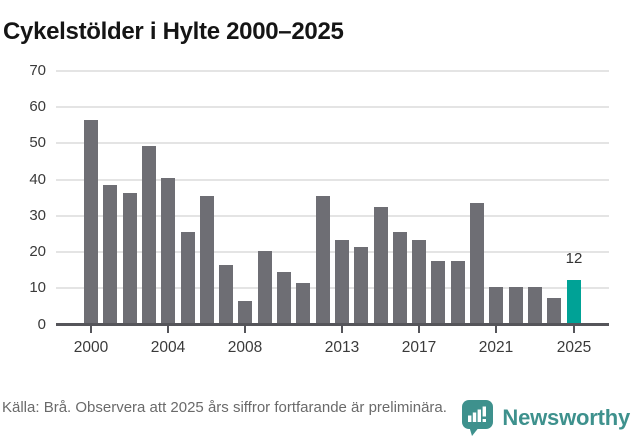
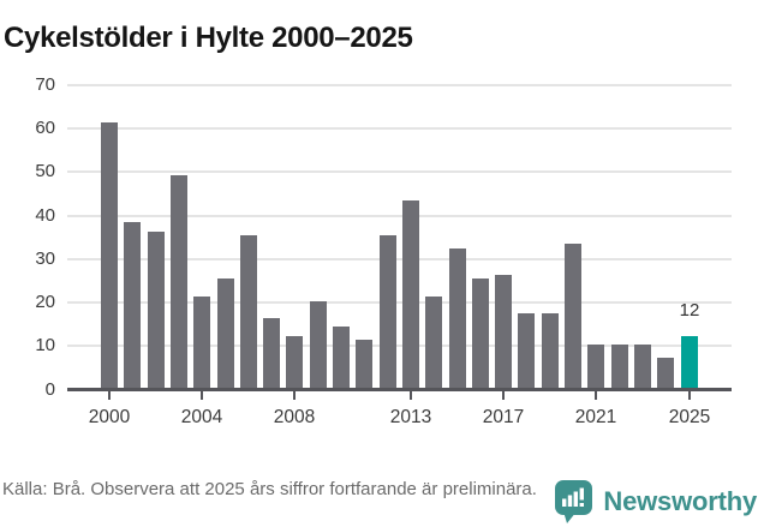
2000: 56 -> 61
2004: 40 -> 21
2008: 6 -> 12
2013: 23 -> 43
2017: 23 -> 26
